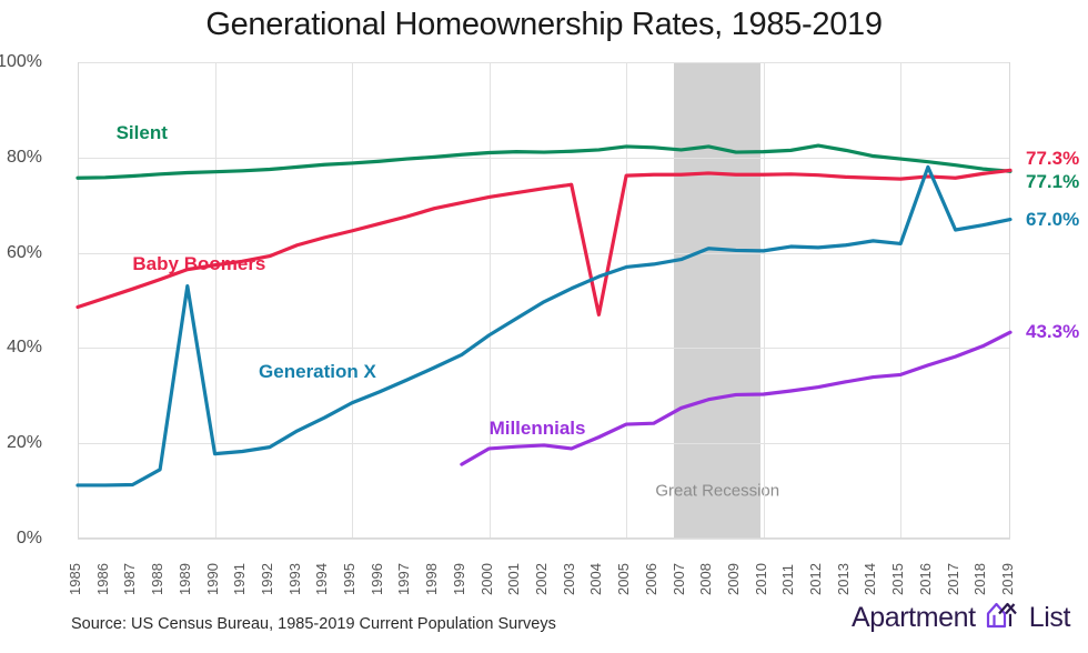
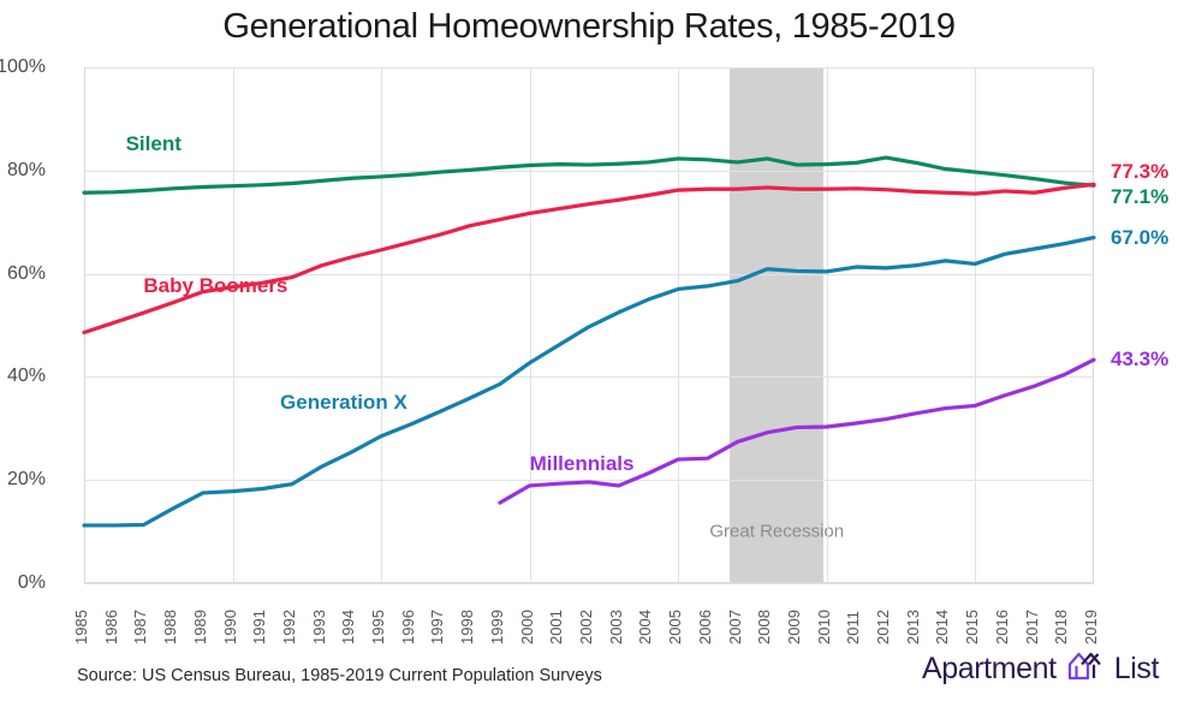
Generation X/1989: 53% -> 18%
Baby Boomers/2004: 47% -> 75%
Generation X/2016: 78% -> 64%
